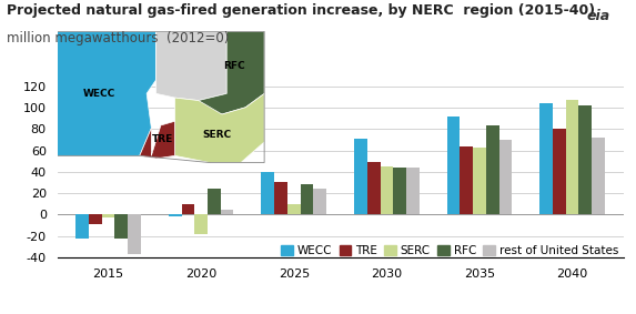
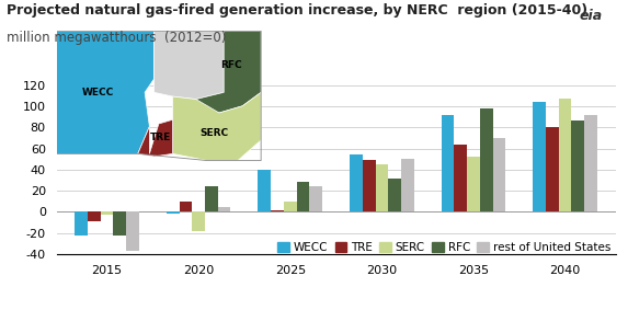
TRE/2025: 31 -> 2
WECC/2030: 71 -> 54
RFC/2030: 44 -> 32
rest of United States/2030: 44 -> 50
SERC/2035: 63 -> 52
RFC/2035: 83 -> 98
RFC/2040: 102 -> 86
rest of United States/2040: 72 -> 92
